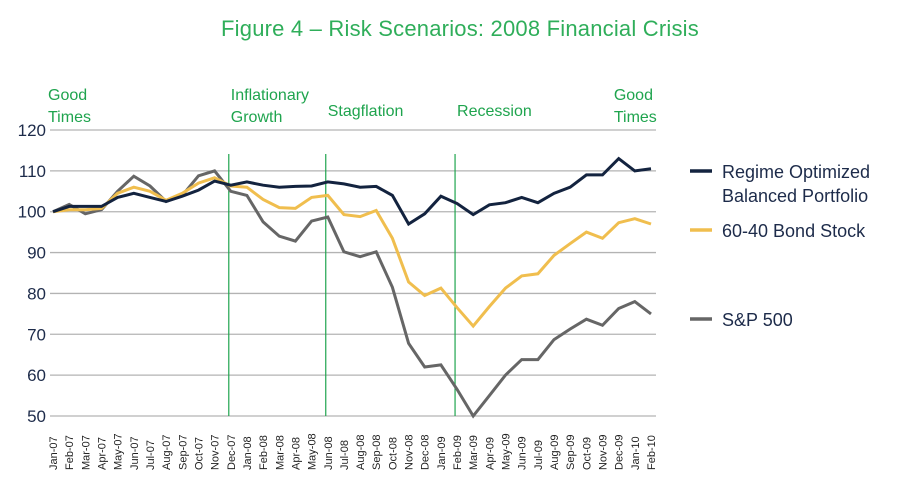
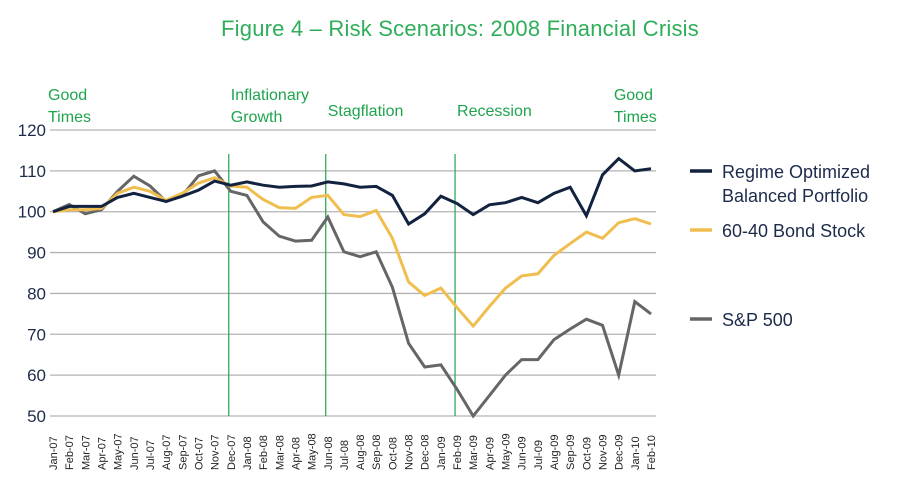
S&P 500/May-08: 98 -> 93
Regime Optimized Balanced Portfolio/Oct-09: 109 -> 99
S&P 500/Dec-09: 76 -> 60
